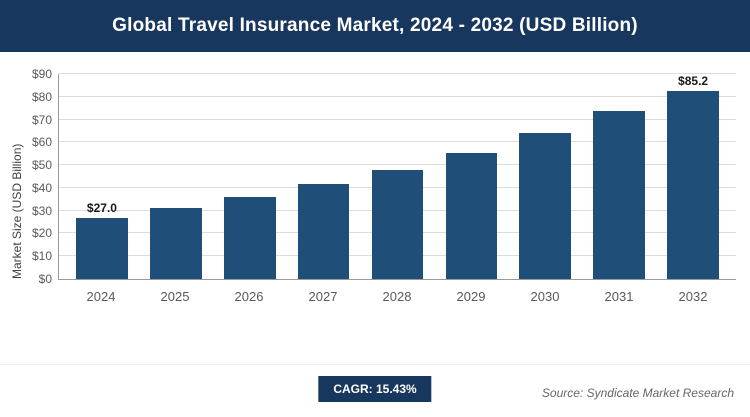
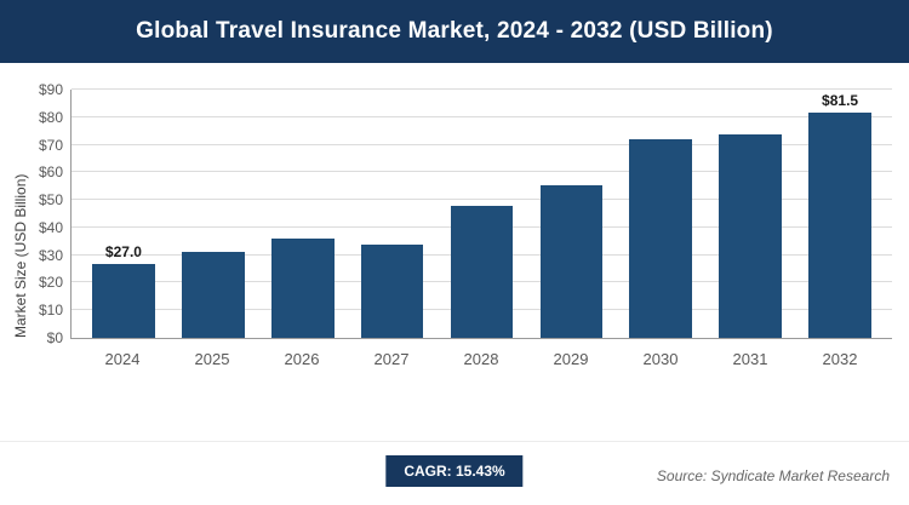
2027: $42 -> $34
2030: $64 -> $72
2032: $85.2 -> $81.5
